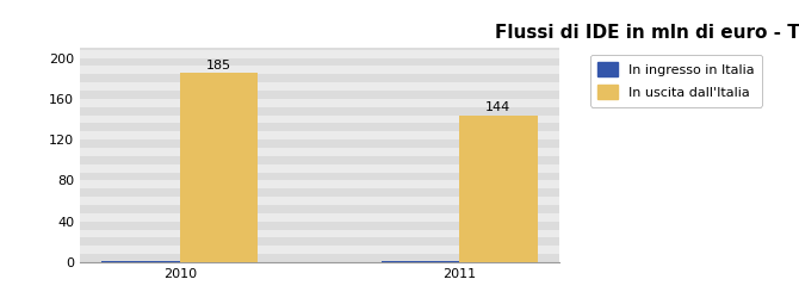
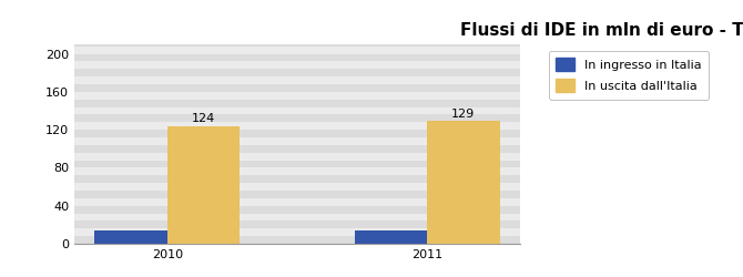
In ingresso in Italia/2010: 1 -> 14
In uscita dall'Italia/2010: 185 -> 124
In ingresso in Italia/2011: 1 -> 14
In uscita dall'Italia/2011: 144 -> 129
